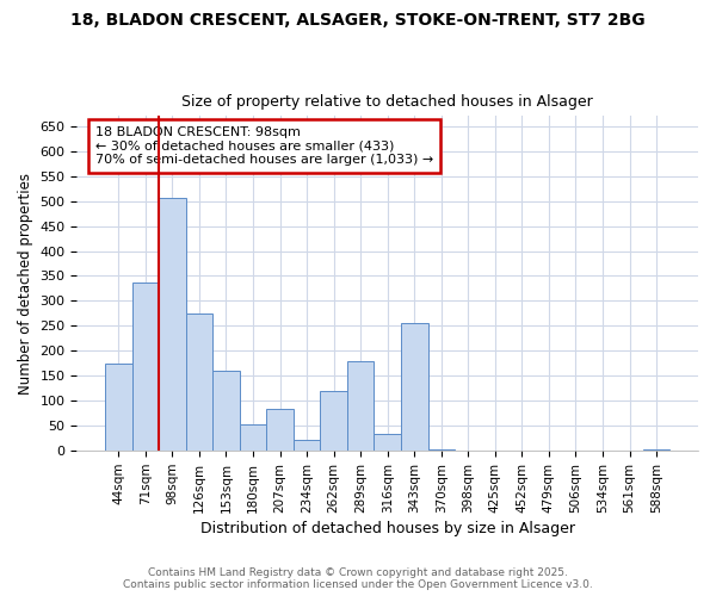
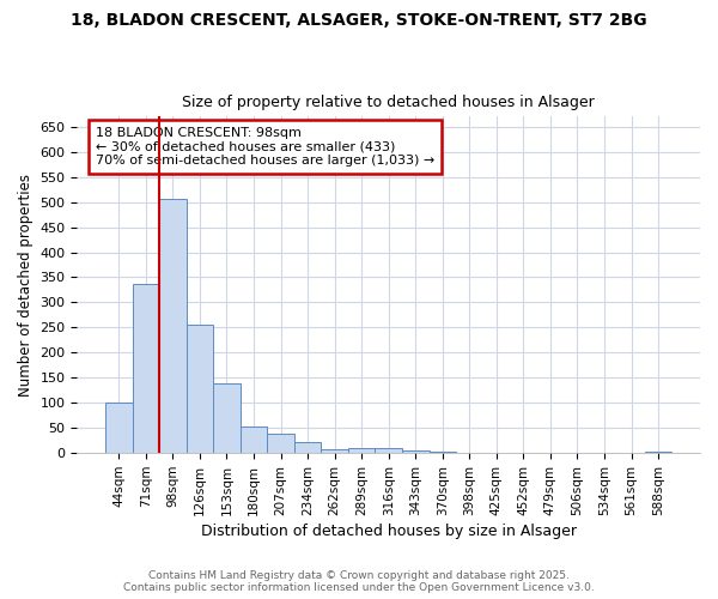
44sqm: 175 -> 100
126sqm: 275 -> 255
153sqm: 160 -> 140
207sqm: 85 -> 38
262sqm: 120 -> 8
289sqm: 180 -> 10
316sqm: 35 -> 10
343sqm: 255 -> 5
